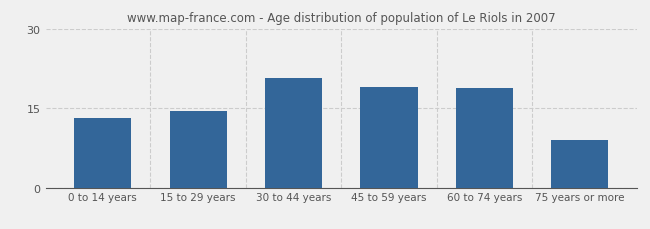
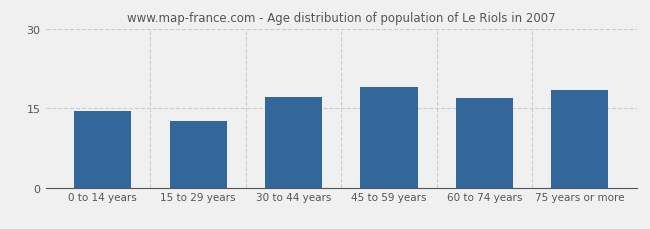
0 to 14 years: 13.2 -> 14.5
15 to 29 years: 14.4 -> 12.5
30 to 44 years: 20.8 -> 17.2
60 to 74 years: 18.8 -> 17.0
75 years or more: 9.0 -> 18.5
